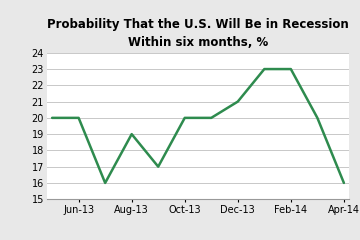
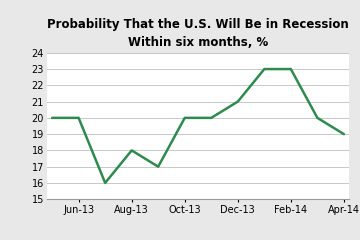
Aug-13: 19 -> 18
Apr-14: 16 -> 19
